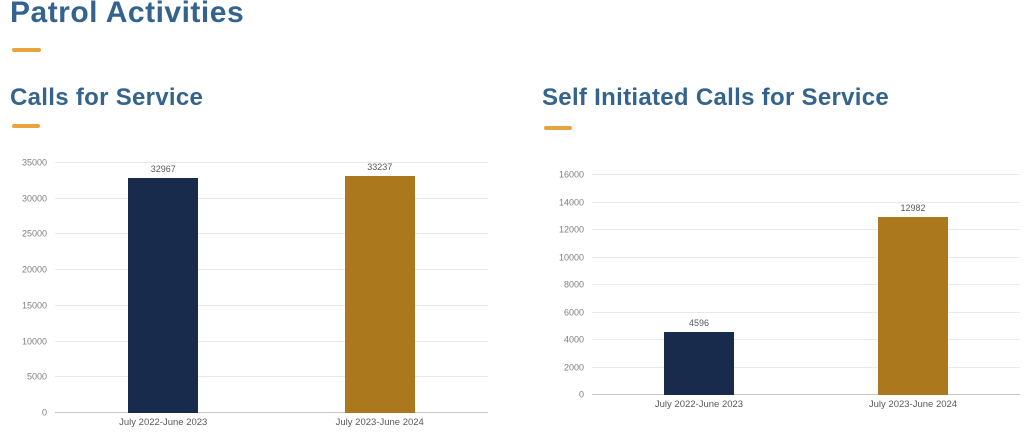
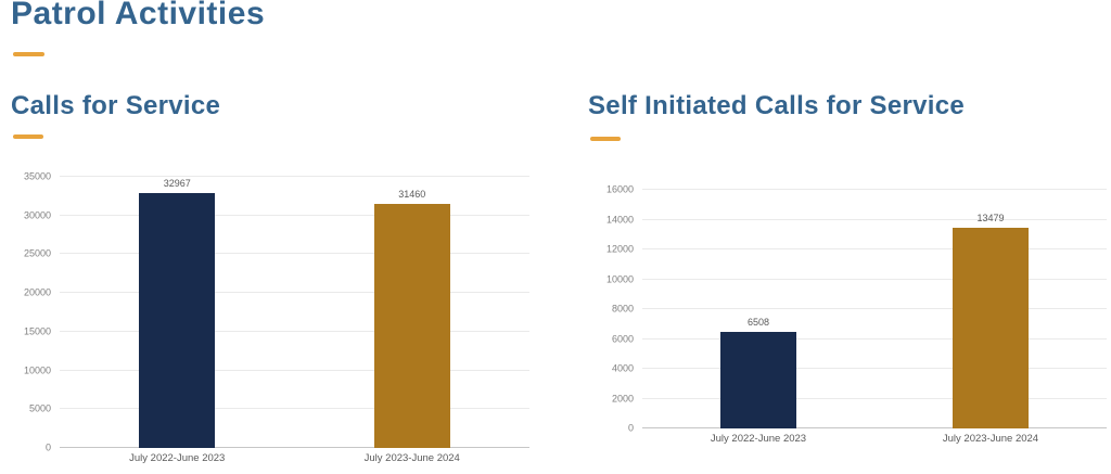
Calls for Service/July 2023-June 2024: 33237 -> 31460
Self Initiated Calls for Service/July 2022-June 2023: 4596 -> 6508
Self Initiated Calls for Service/July 2023-June 2024: 12982 -> 13479
